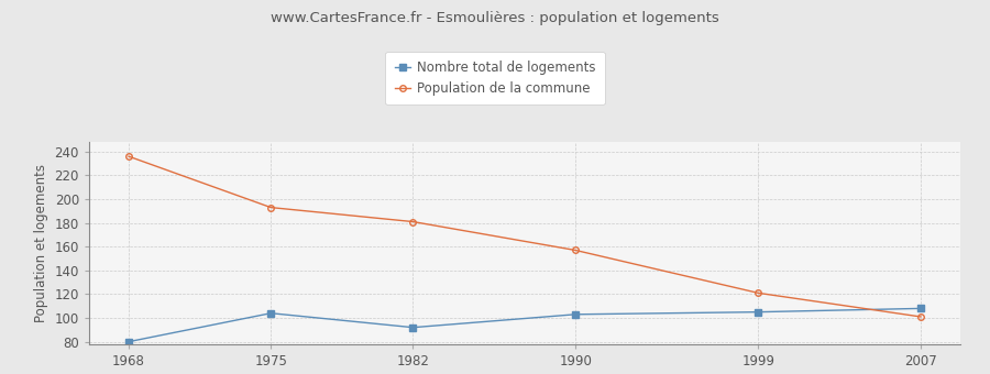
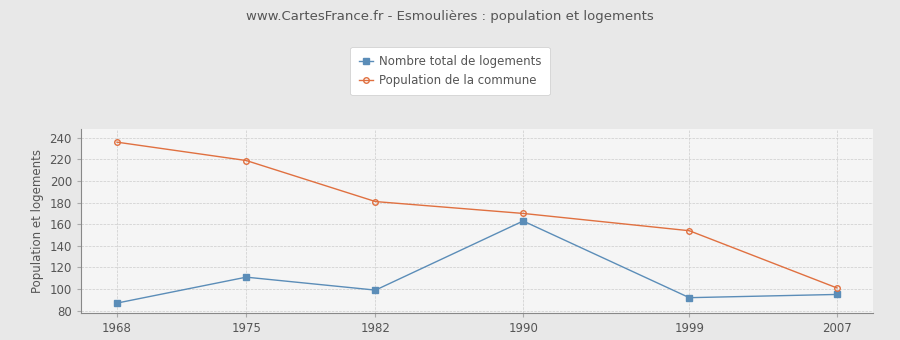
Nombre total de logements/1968: 80 -> 87
Nombre total de logements/1975: 104 -> 111
Population de la commune/1975: 193 -> 219
Nombre total de logements/1982: 92 -> 99
Nombre total de logements/1990: 103 -> 163
Population de la commune/1990: 157 -> 170
Nombre total de logements/1999: 105 -> 92
Population de la commune/1999: 121 -> 154
Nombre total de logements/2007: 108 -> 95
